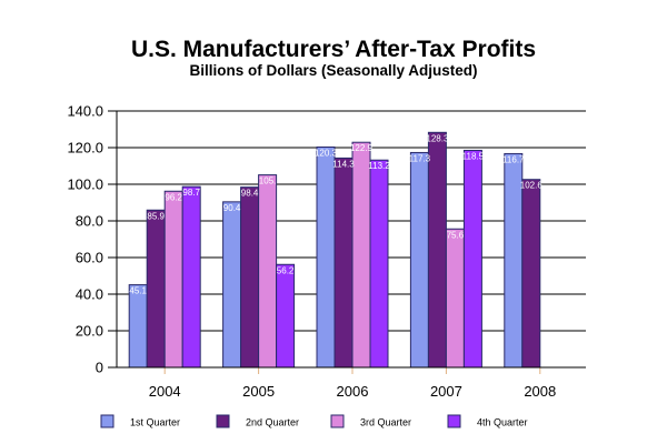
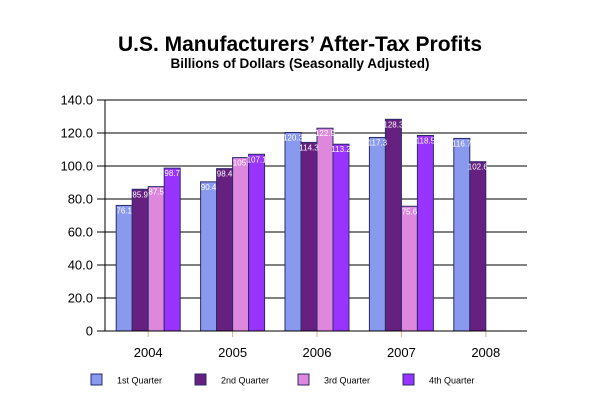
1st Quarter/2004: 45.1 -> 76.1
3rd Quarter/2004: 96.2 -> 87.5
4th Quarter/2005: 56.2 -> 107.1
